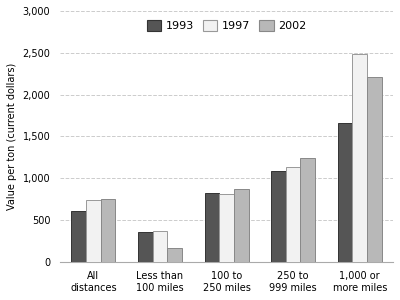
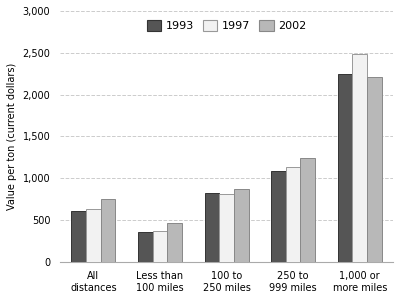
1997/All distances: 740 -> 620
2002/Less than 100 miles: 160 -> 460
1993/1,000 or more miles: 1,660 -> 2,250
